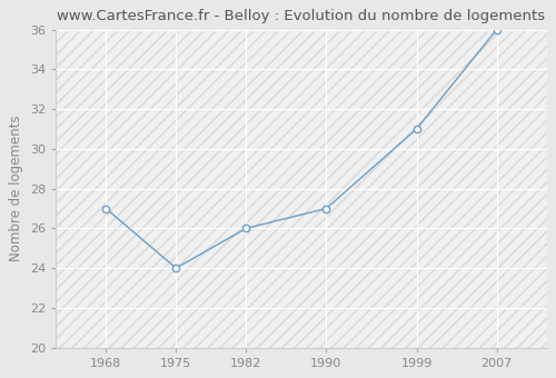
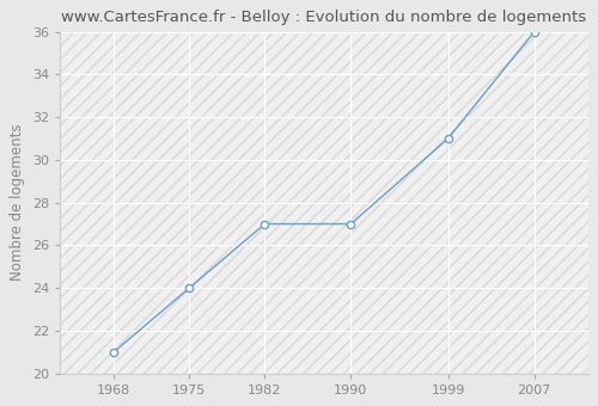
1968: 27 -> 21
1982: 26 -> 27
